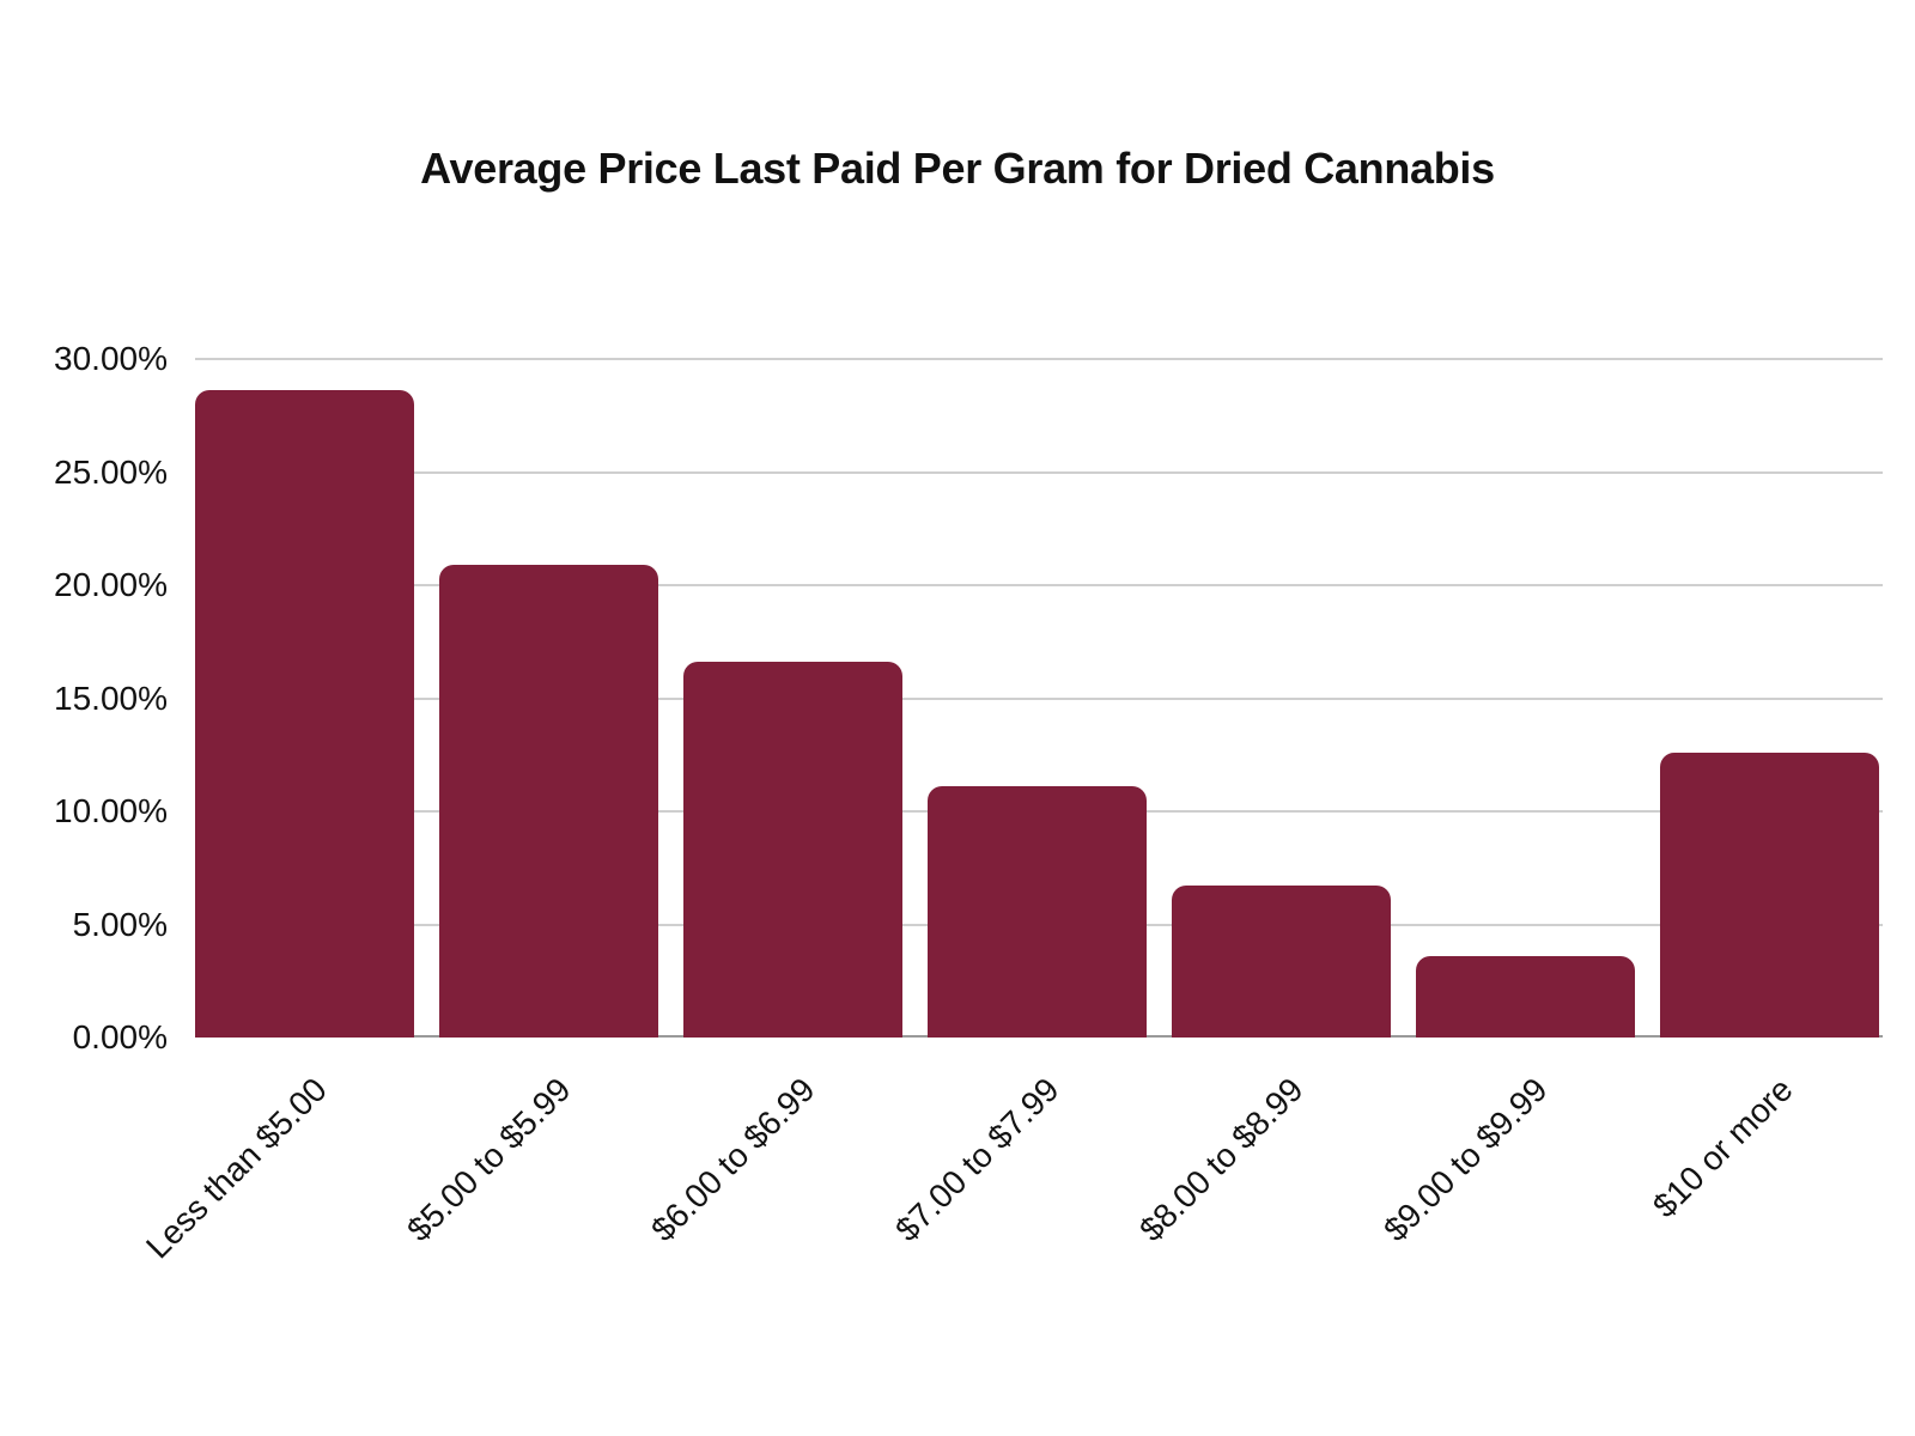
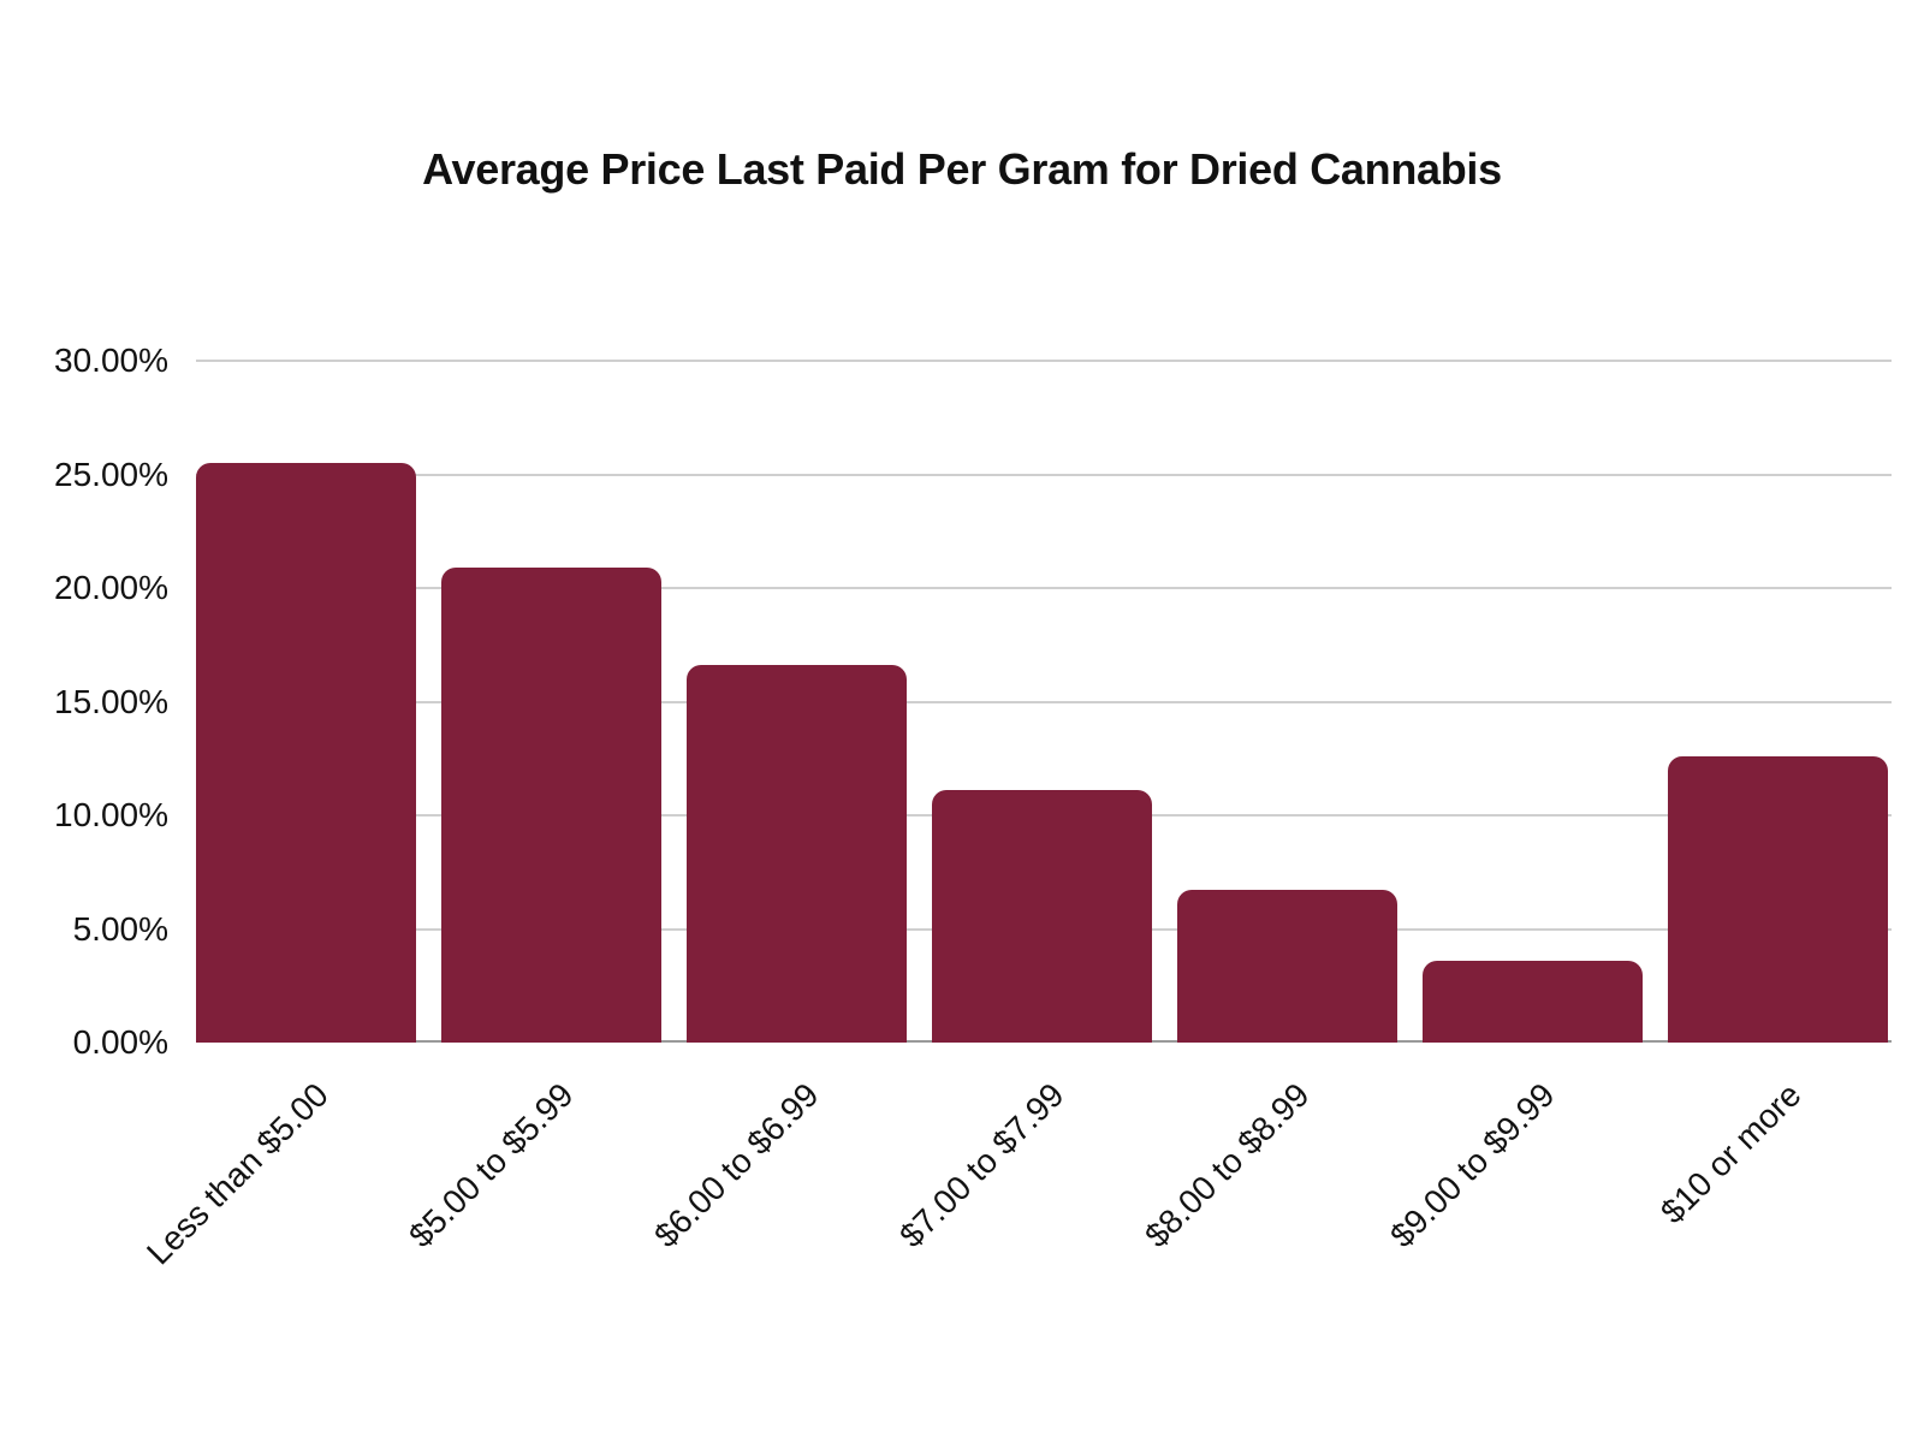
Less than $5.00: 28.6% -> 25.5%
